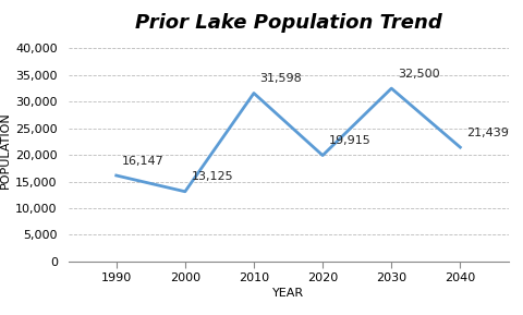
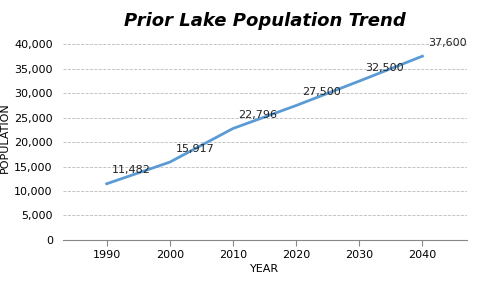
1990: 16,147 -> 11,482
2000: 13,125 -> 15,917
2010: 31,598 -> 22,796
2020: 19,915 -> 27,500
2040: 21,439 -> 37,600
